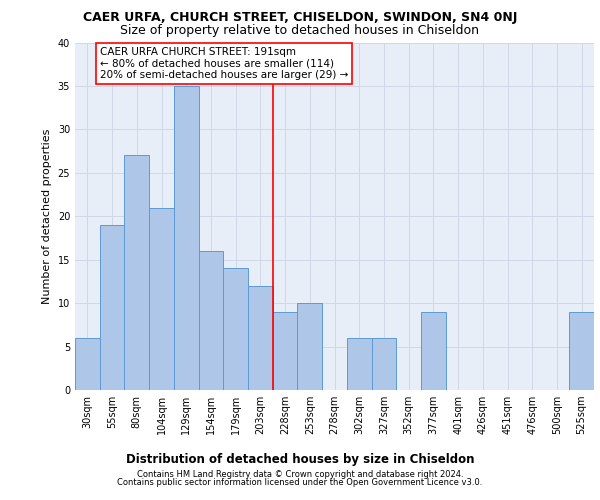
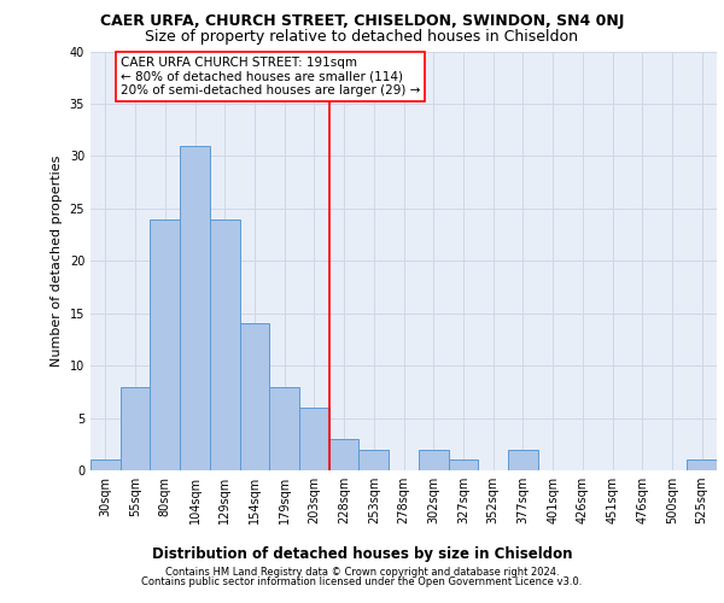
30sqm: 6 -> 1
55sqm: 19 -> 8
80sqm: 27 -> 24
104sqm: 21 -> 31
129sqm: 35 -> 24
154sqm: 16 -> 14
179sqm: 14 -> 8
203sqm: 12 -> 6
228sqm: 9 -> 3
253sqm: 10 -> 2
302sqm: 6 -> 2
327sqm: 6 -> 1
377sqm: 9 -> 2
525sqm: 9 -> 1
